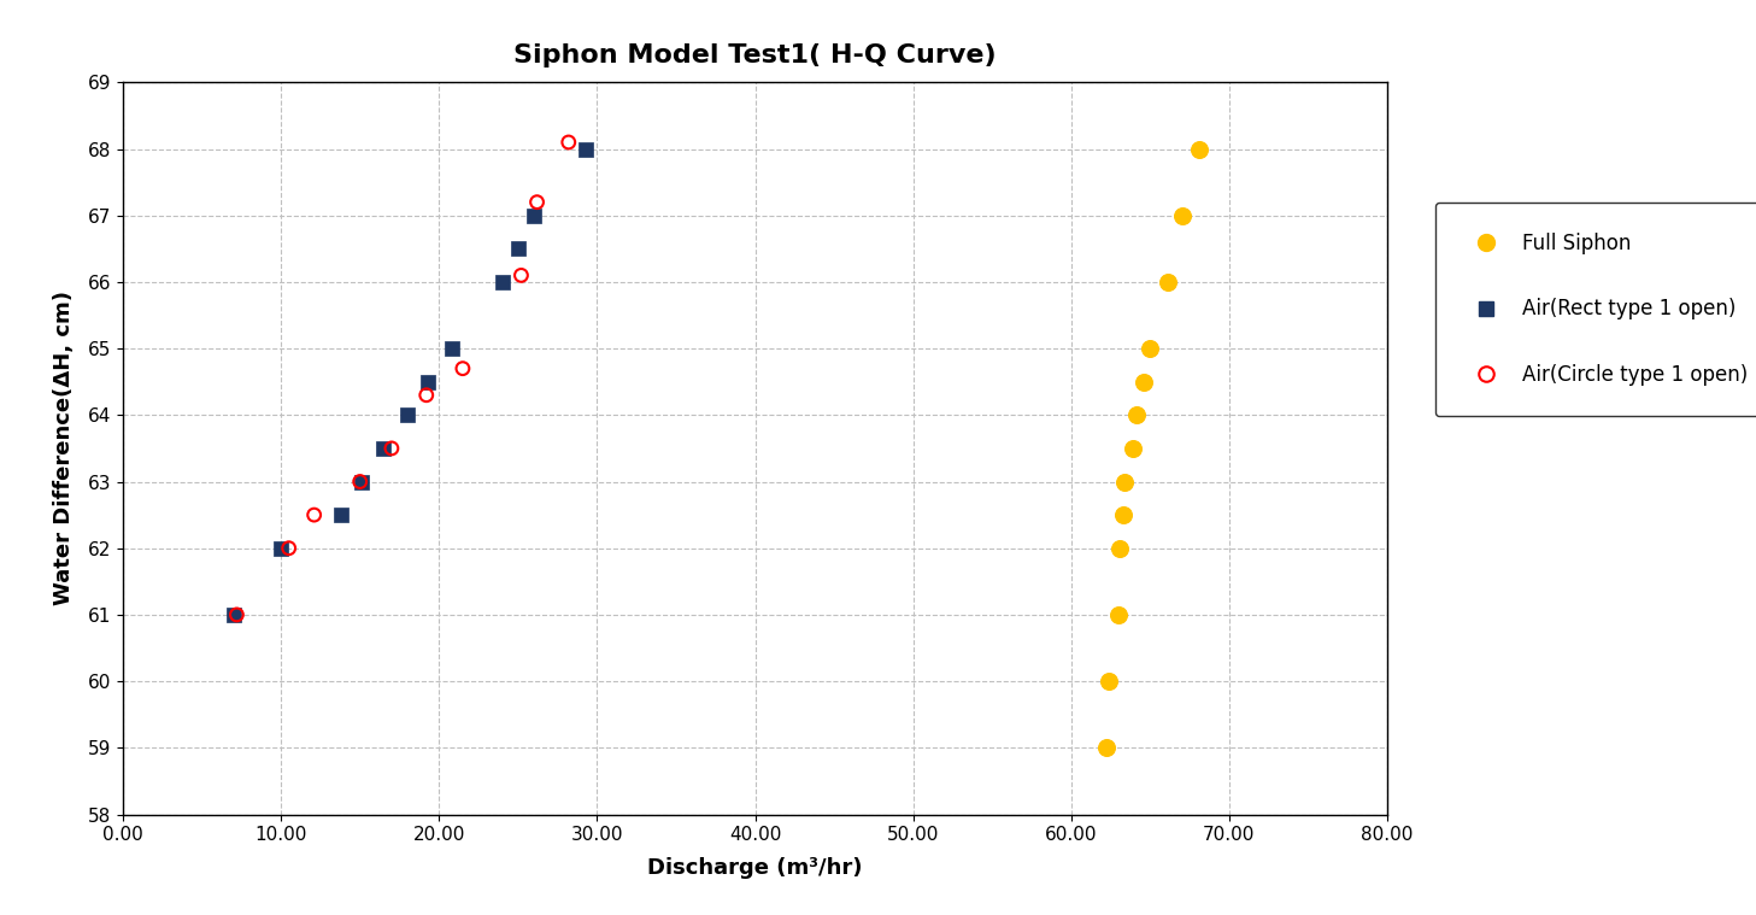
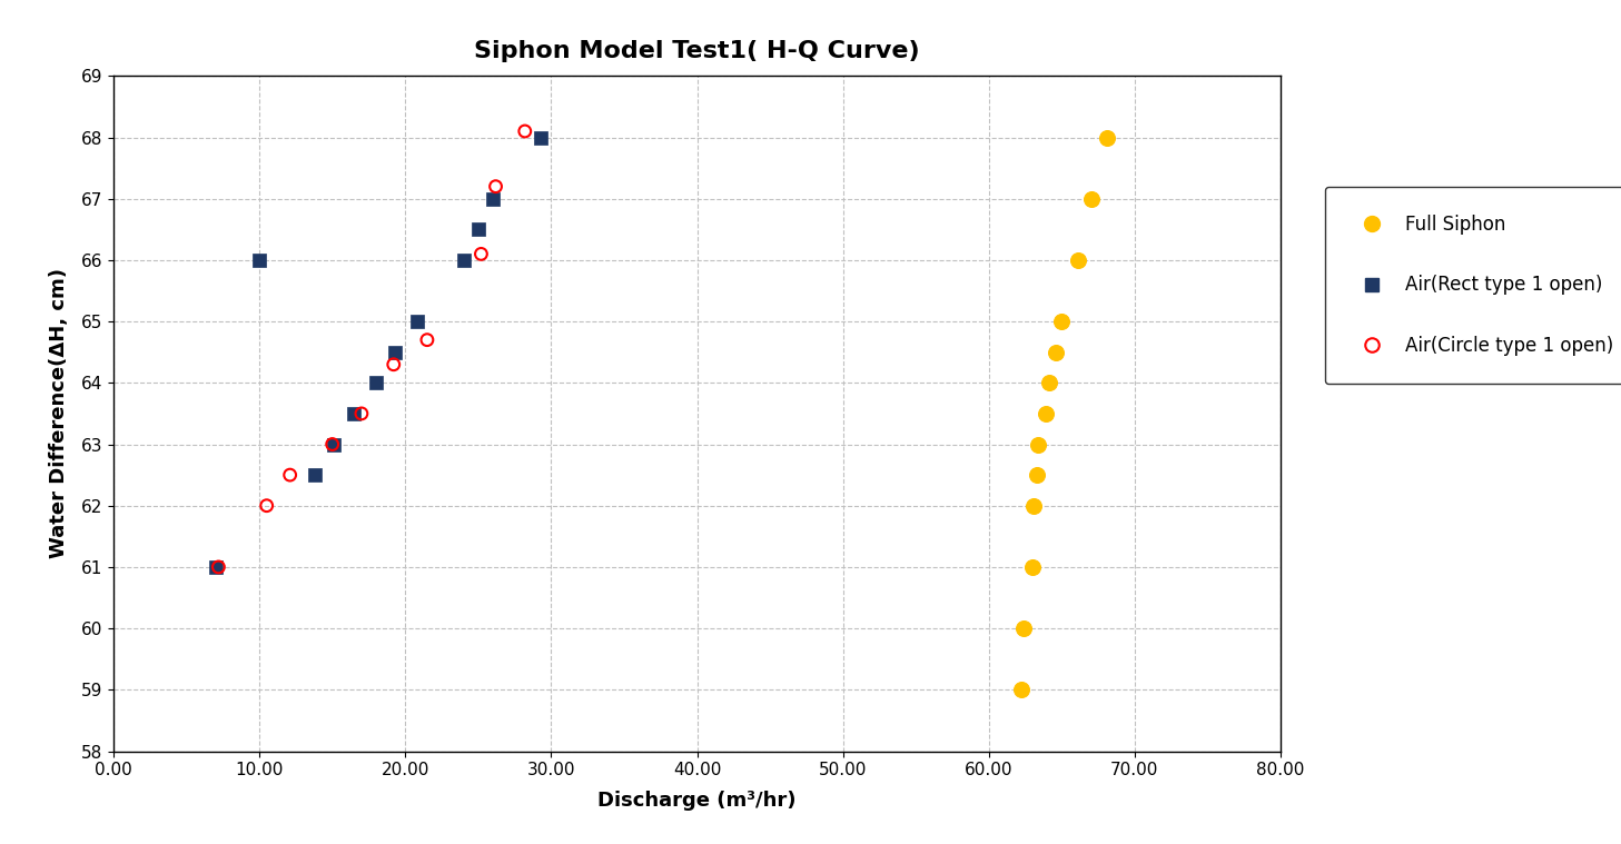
Air(Rect type 1 open)/10.00: 62.0 -> 66.0
